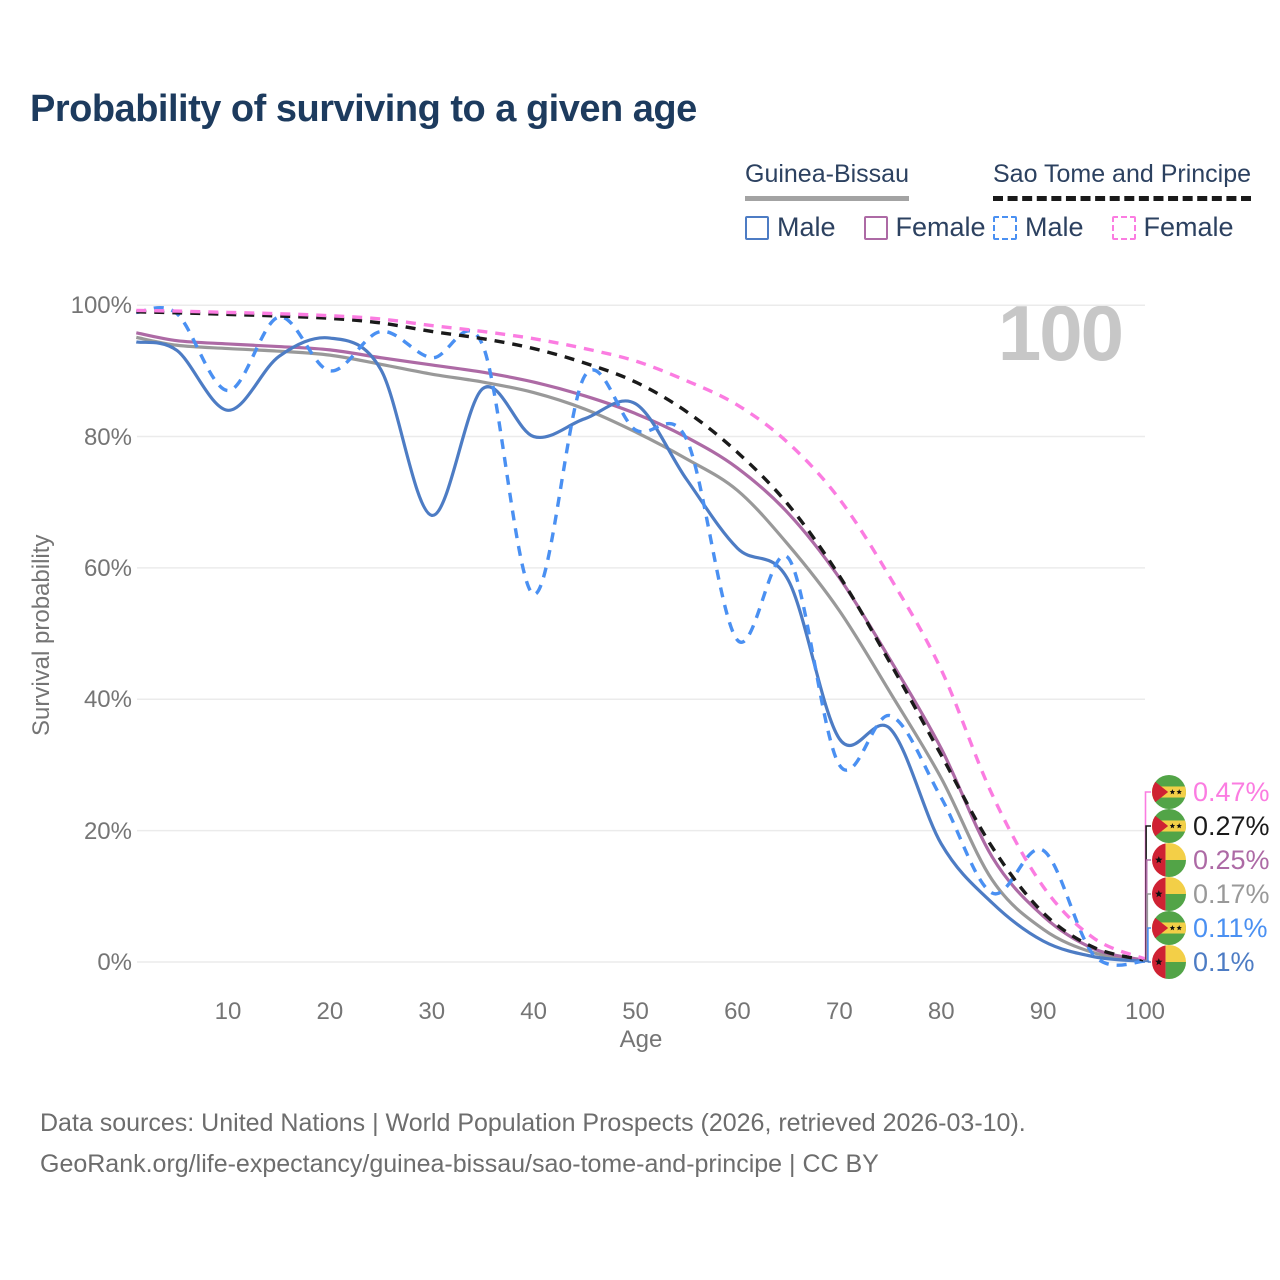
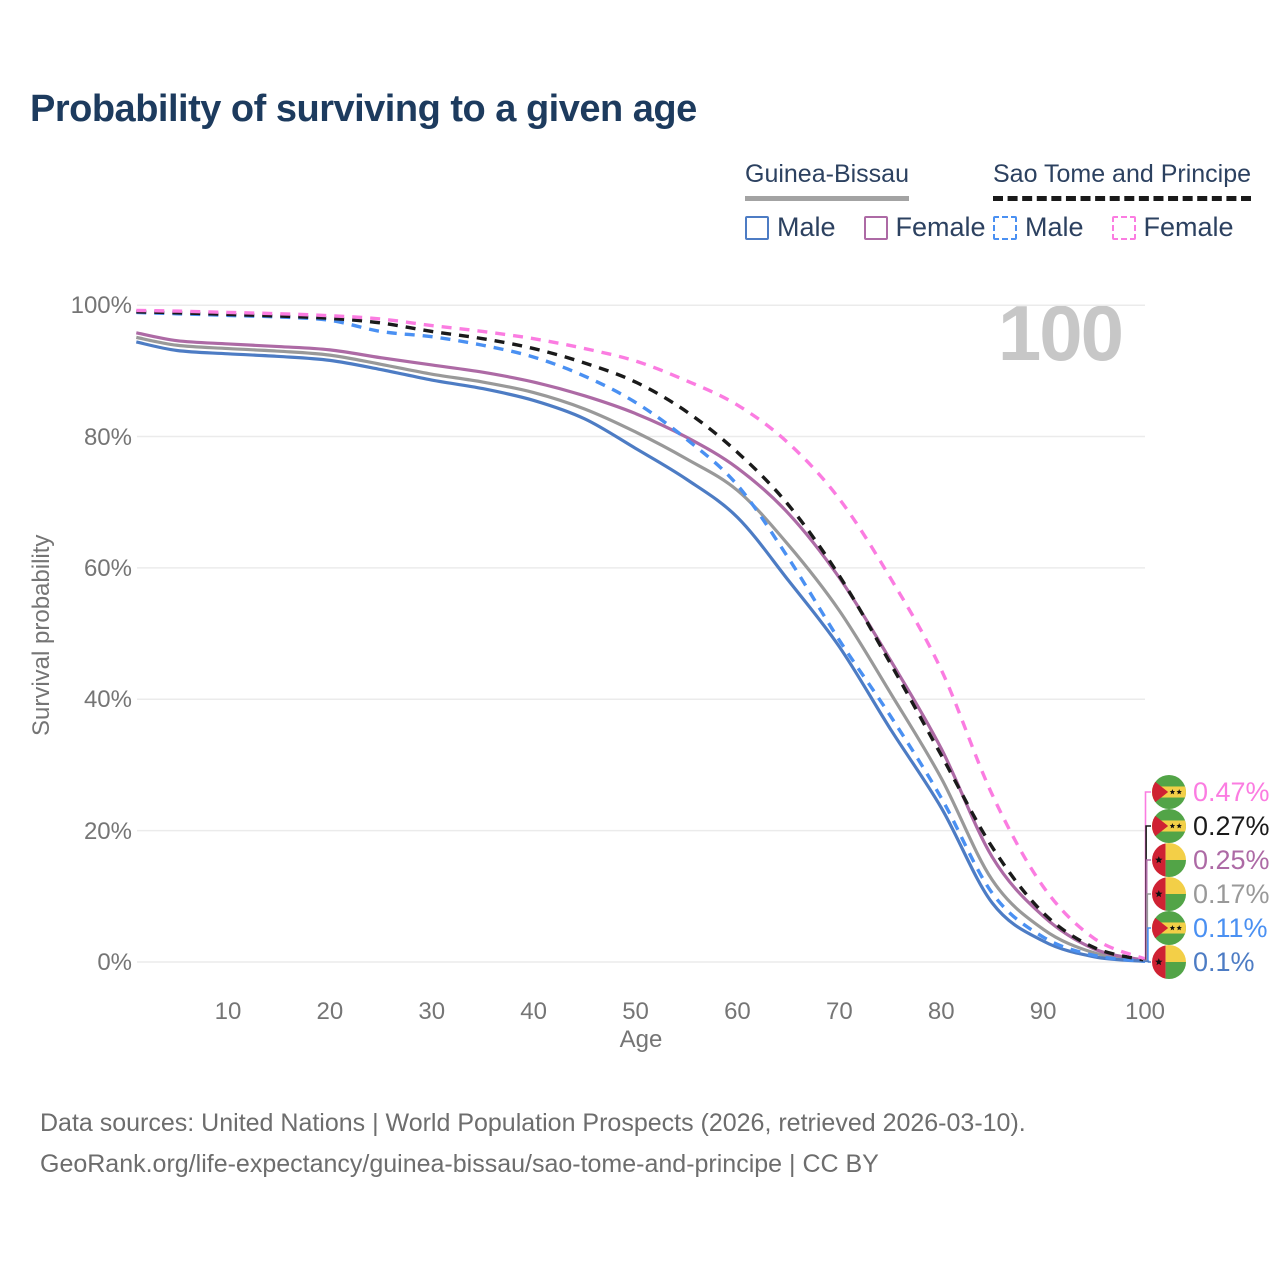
Guinea-Bissau Male/10: 84% -> 93%
Sao Tome and Principe Male/10: 87% -> 98%
Guinea-Bissau Male/20: 95% -> 92%
Sao Tome and Principe Male/20: 90% -> 98%
Guinea-Bissau Male/30: 68% -> 89%
Sao Tome and Principe Male/30: 92% -> 95%
Guinea-Bissau Male/40: 80% -> 86%
Sao Tome and Principe Male/40: 56% -> 92%
Guinea-Bissau Male/50: 85% -> 78%
Sao Tome and Principe Male/50: 81% -> 85%
Guinea-Bissau Male/60: 63% -> 68%
Sao Tome and Principe Male/60: 49% -> 73%
Guinea-Bissau Male/70: 34% -> 48%
Sao Tome and Principe Male/70: 30% -> 49%
Guinea-Bissau Male/80: 18% -> 24%
Sao Tome and Principe Male/90: 17% -> 4%
